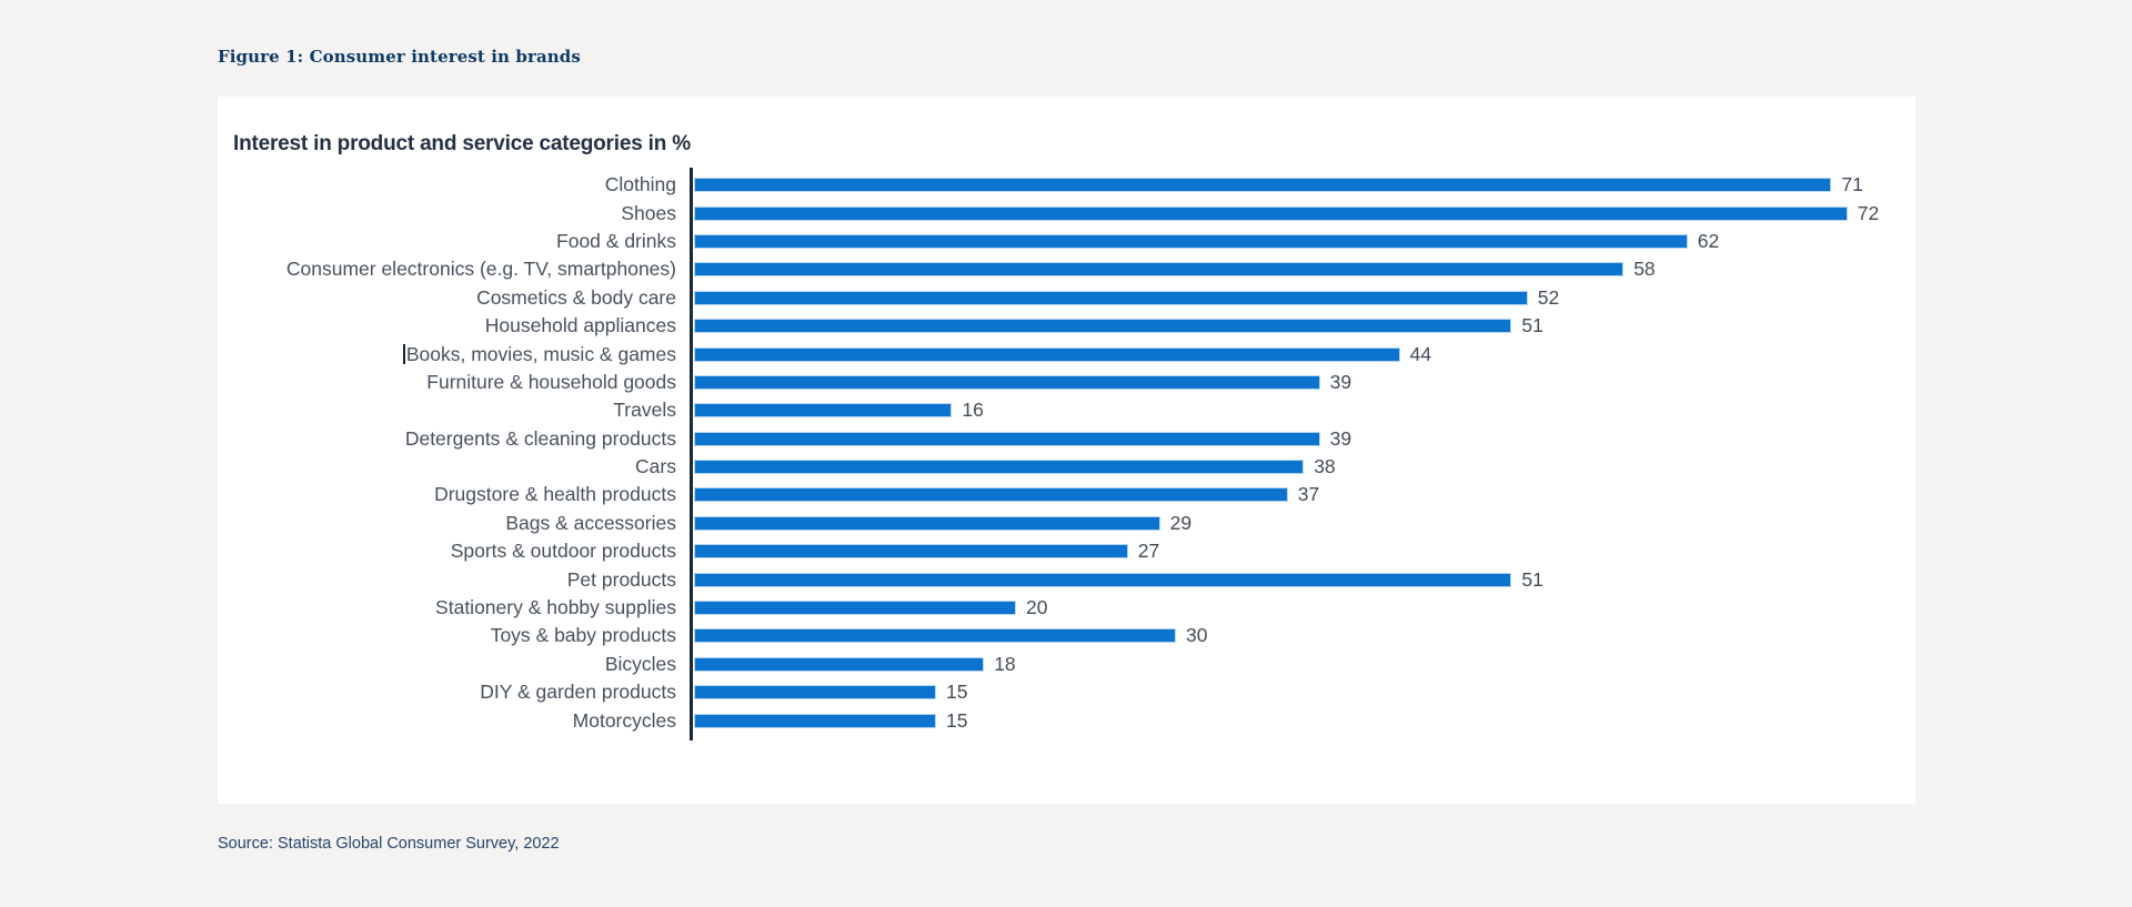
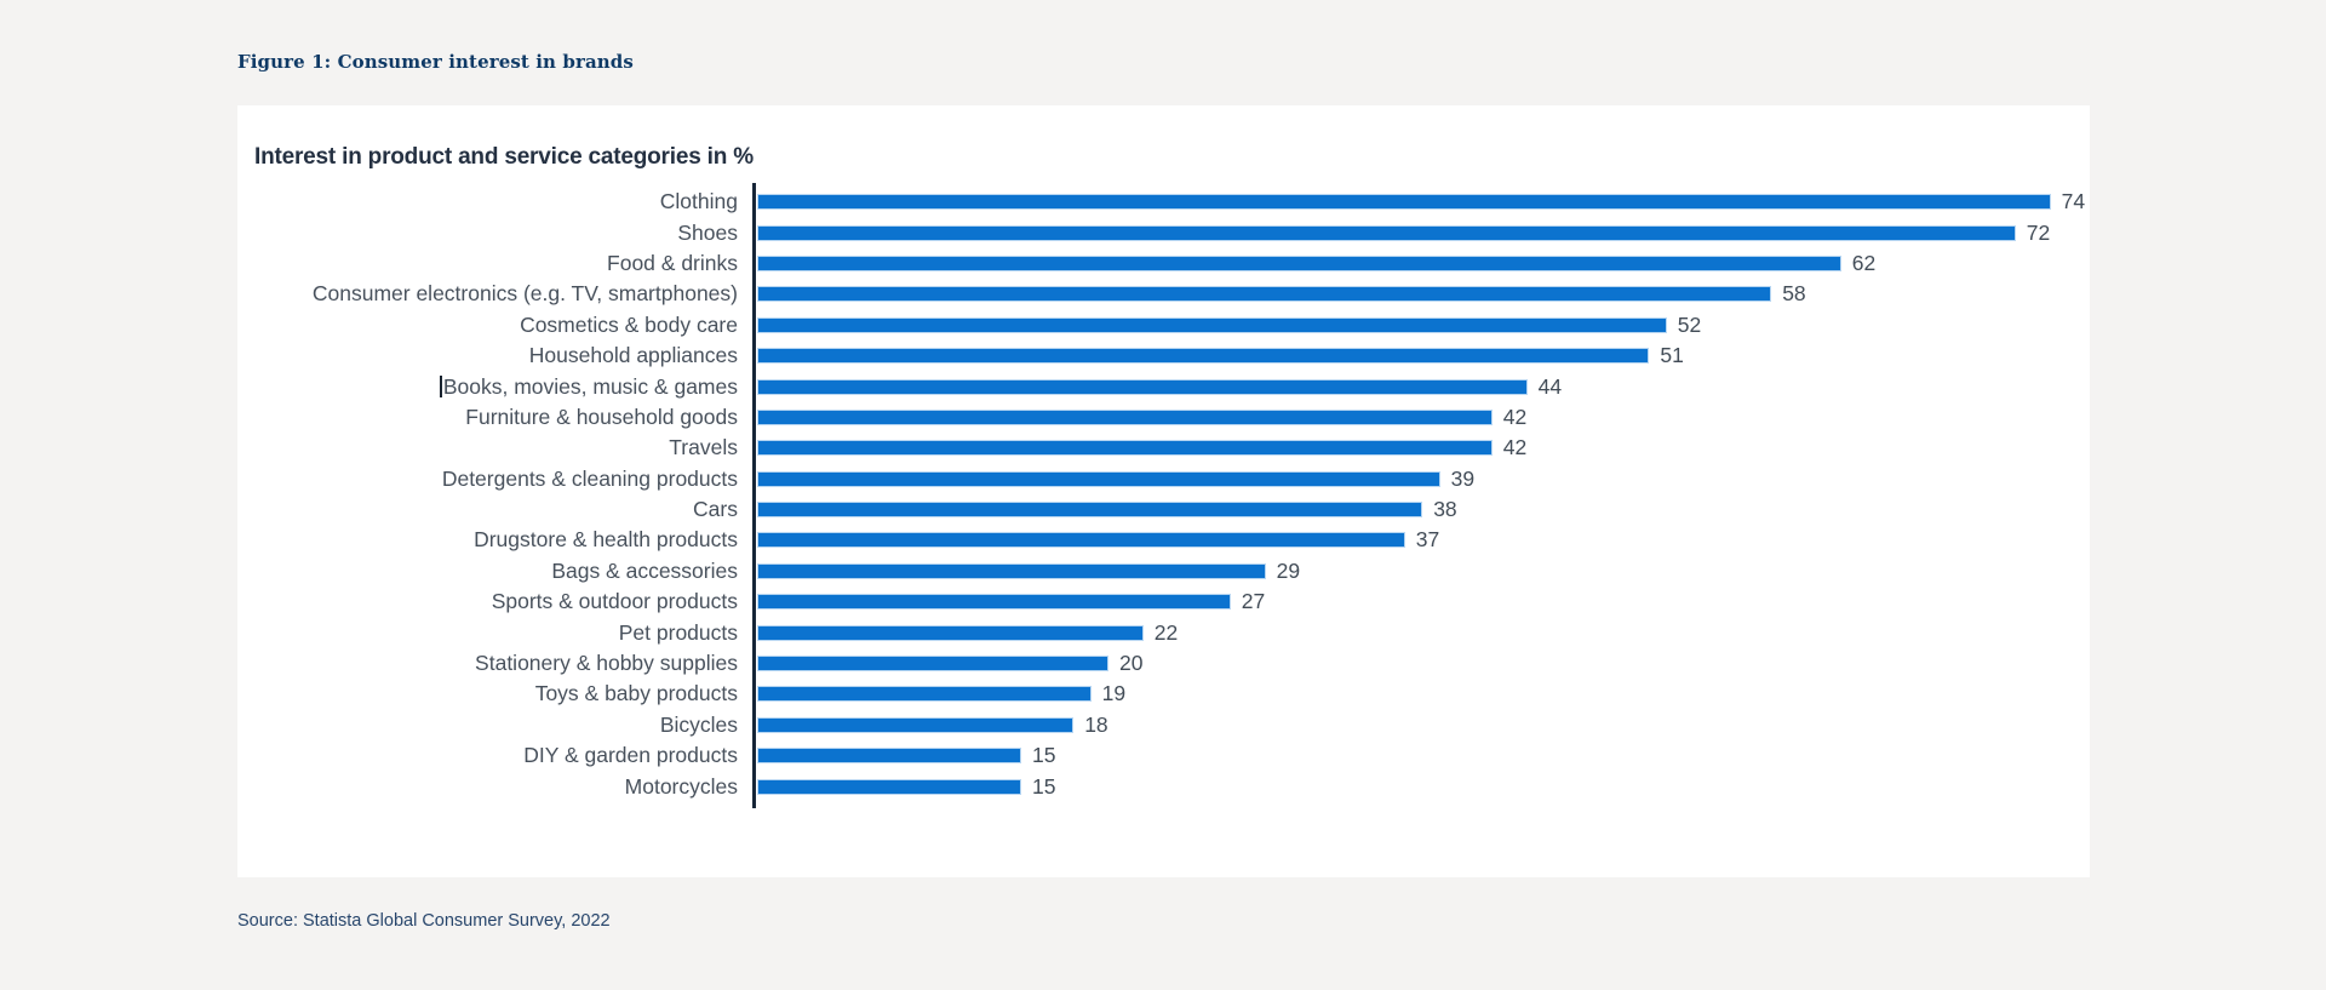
Clothing: 71 -> 74
Furniture & household goods: 39 -> 42
Travels: 16 -> 42
Pet products: 51 -> 22
Toys & baby products: 30 -> 19
